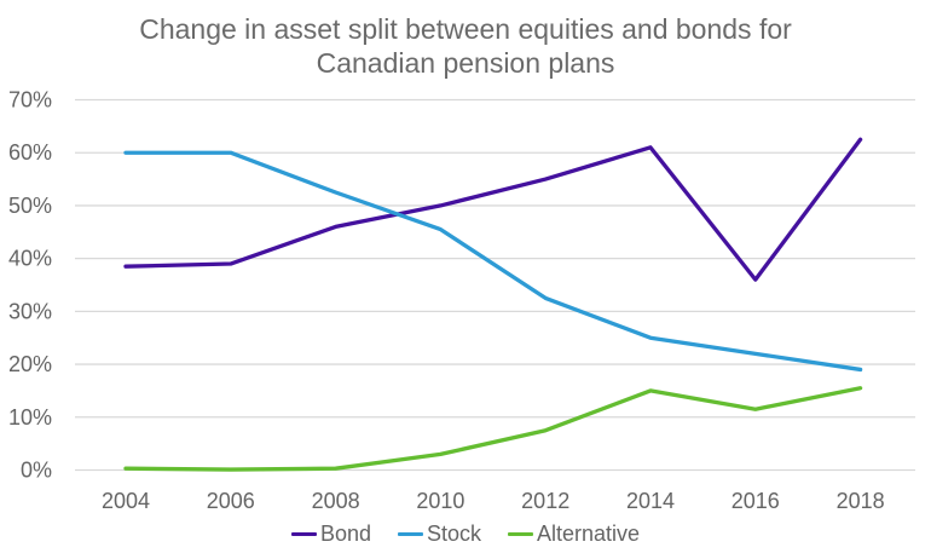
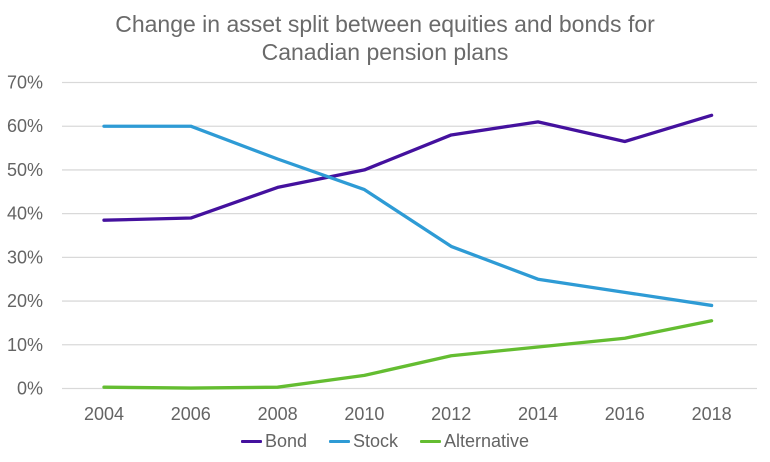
Bond/2012: 55% -> 58%
Alternative/2014: 15% -> 10%
Bond/2016: 36% -> 56%
